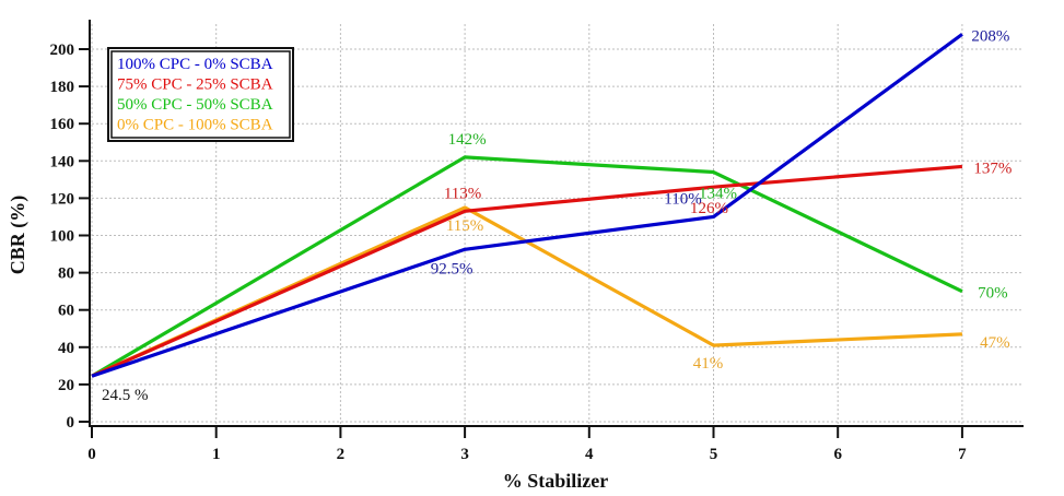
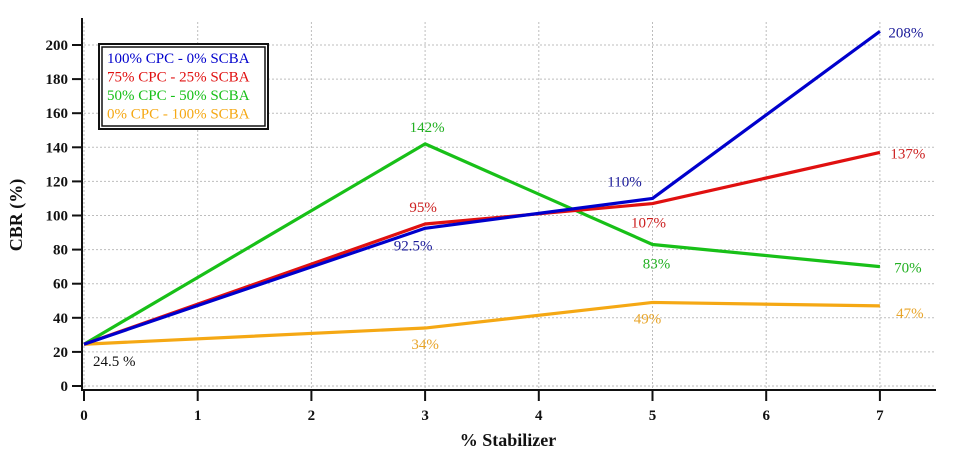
75% CPC - 25% SCBA/3: 113% -> 95%
0% CPC - 100% SCBA/3: 115% -> 34%
75% CPC - 25% SCBA/5: 126% -> 107%
50% CPC - 50% SCBA/5: 134% -> 83%
0% CPC - 100% SCBA/5: 41% -> 49%
